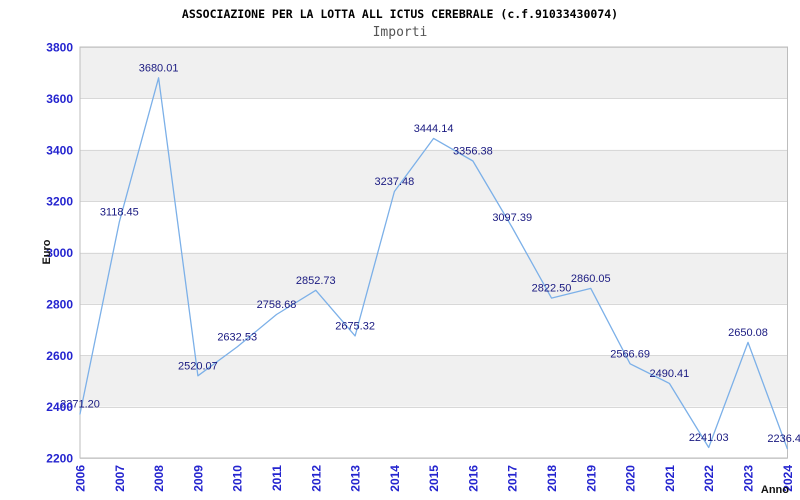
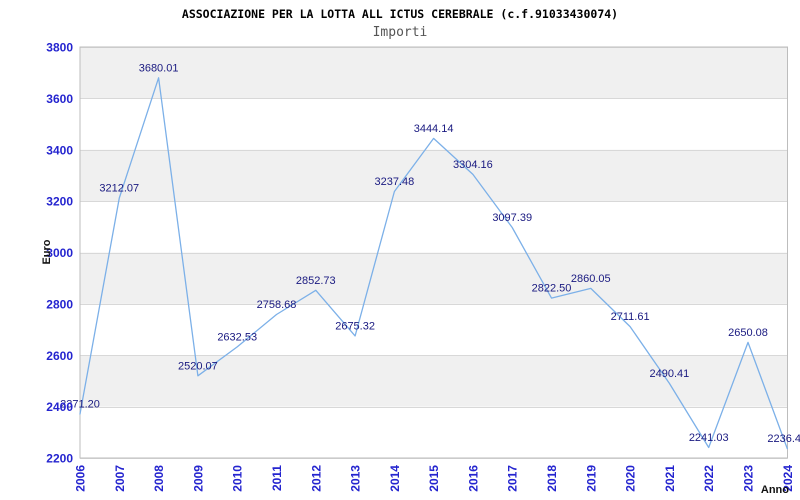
2007: 3118.45 -> 3212.07
2016: 3356.38 -> 3304.16
2020: 2566.69 -> 2711.61
